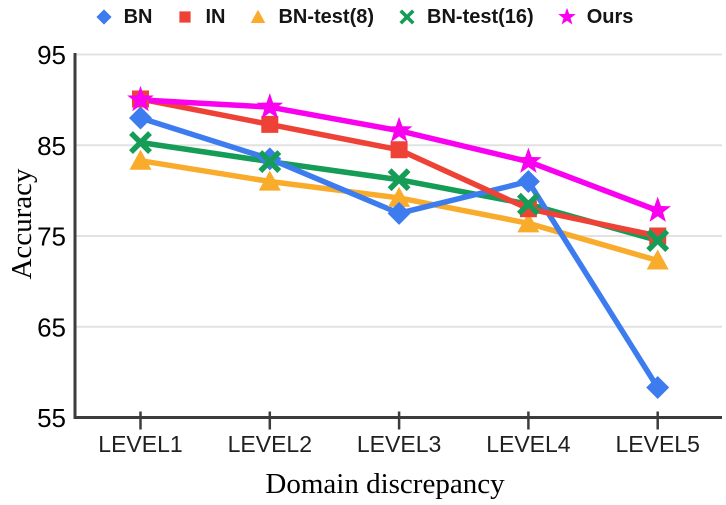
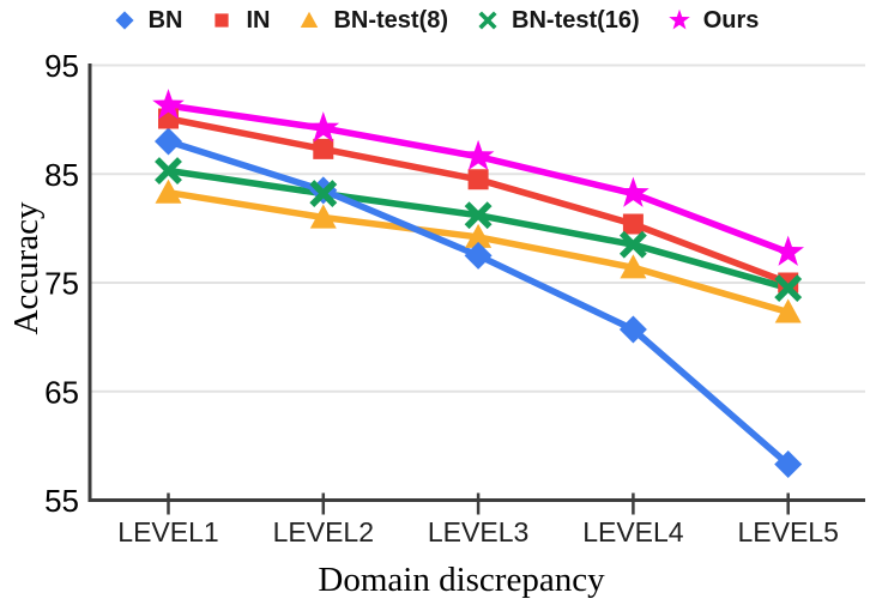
Ours/LEVEL1: 90 -> 91
BN/LEVEL4: 81 -> 71
IN/LEVEL4: 78 -> 80
